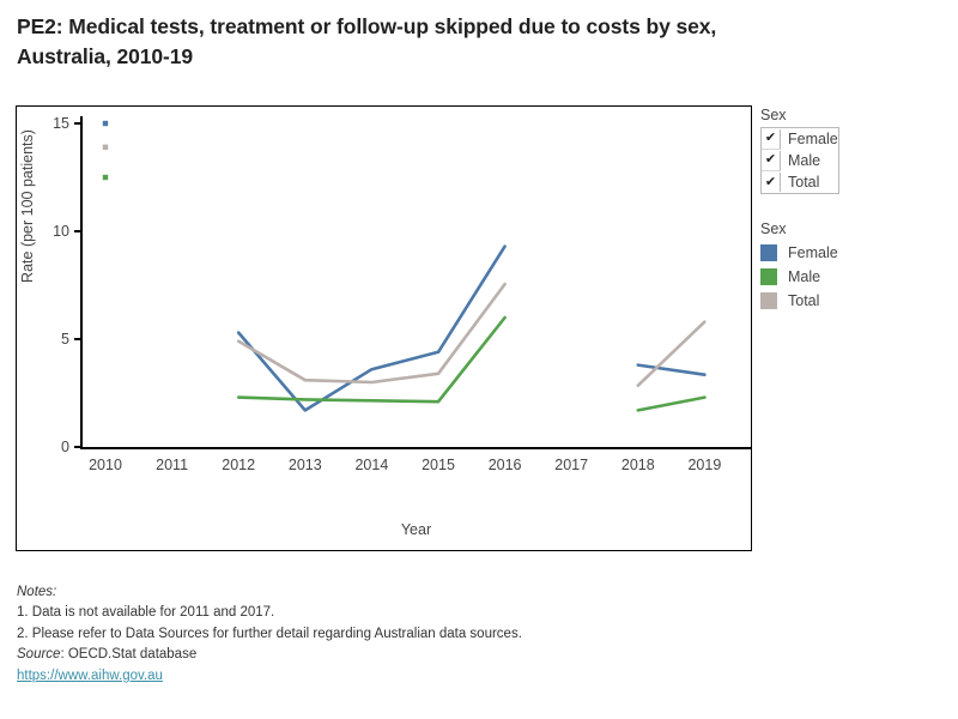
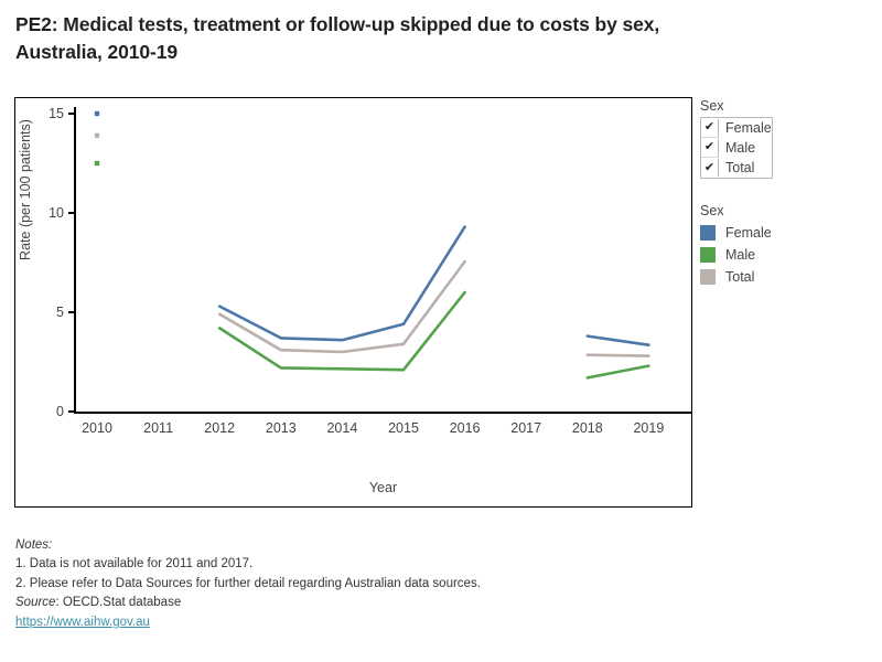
Male/2012: 2.3 -> 4.2
Female/2013: 1.7 -> 3.7
Total/2019: 5.8 -> 2.8
